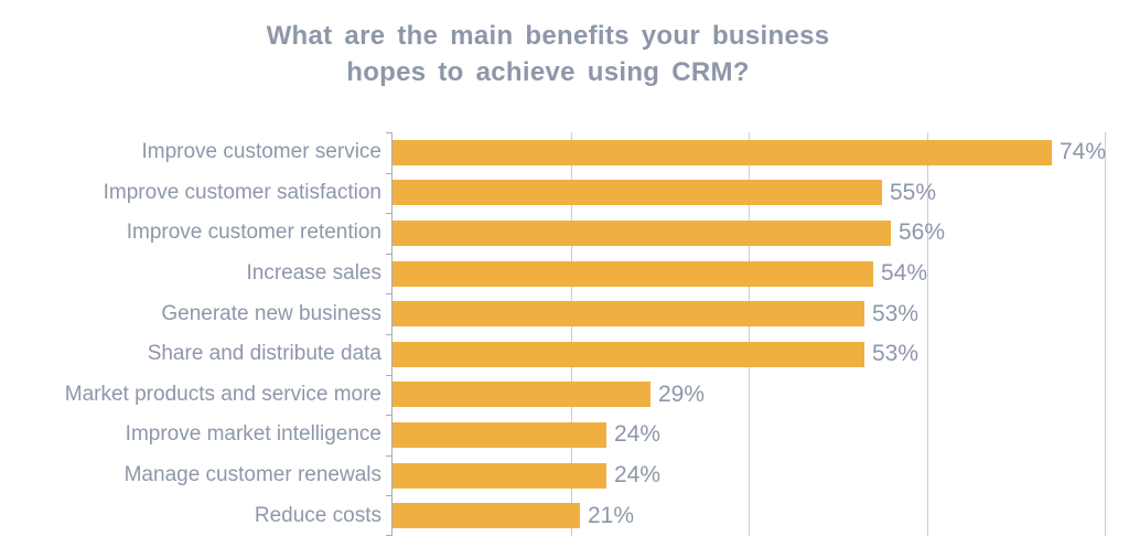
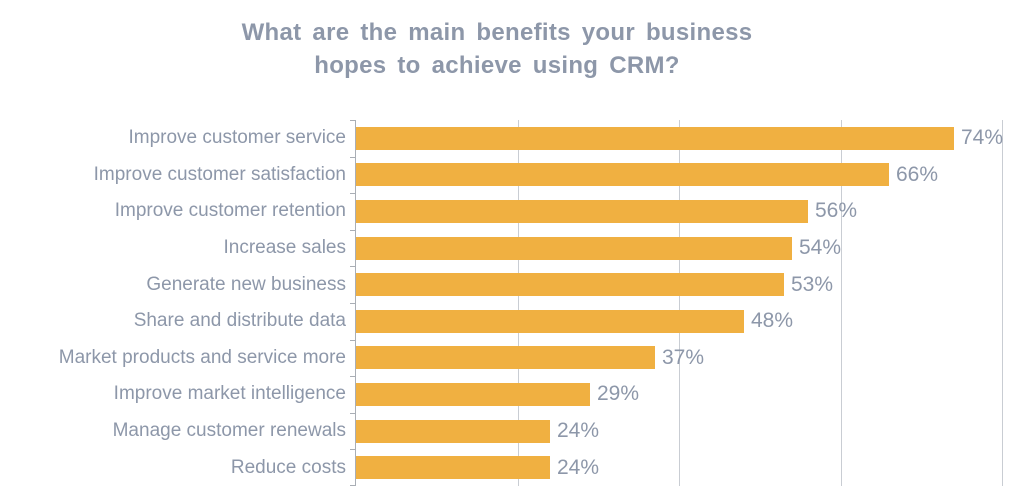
Improve customer satisfaction: 55% -> 66%
Share and distribute data: 53% -> 48%
Market products and service more: 29% -> 37%
Improve market intelligence: 24% -> 29%
Reduce costs: 21% -> 24%
